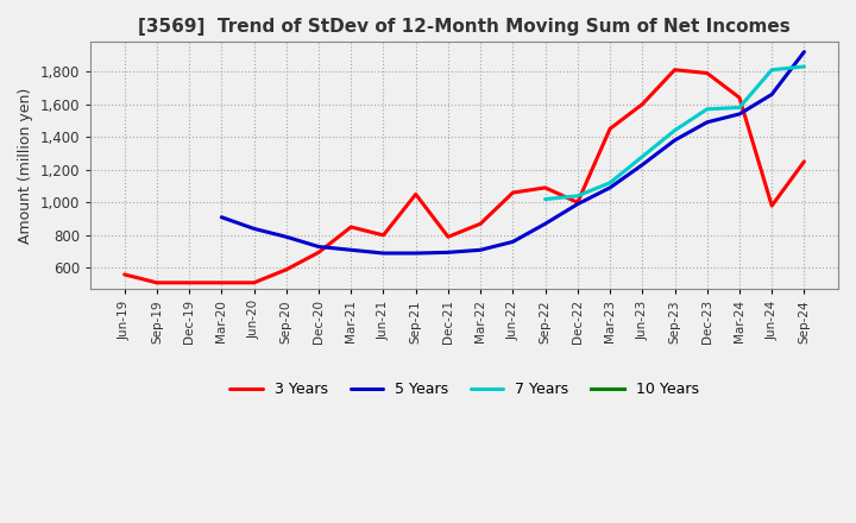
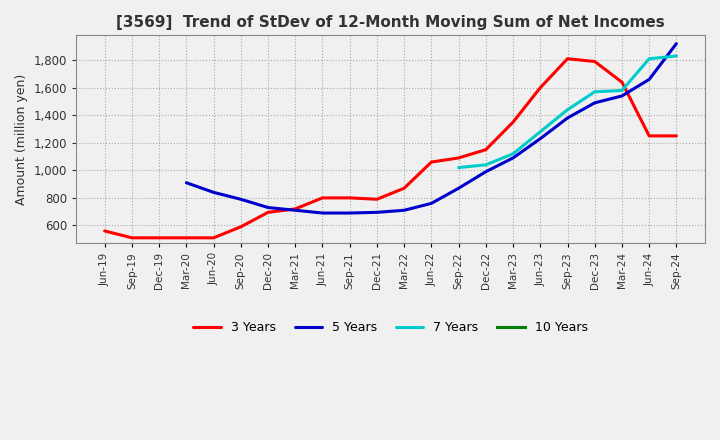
3 Years/Mar-21: 850 -> 720
3 Years/Sep-21: 1,050 -> 800
3 Years/Dec-22: 1,000 -> 1,150
3 Years/Mar-23: 1,450 -> 1,350
3 Years/Jun-24: 980 -> 1,250
